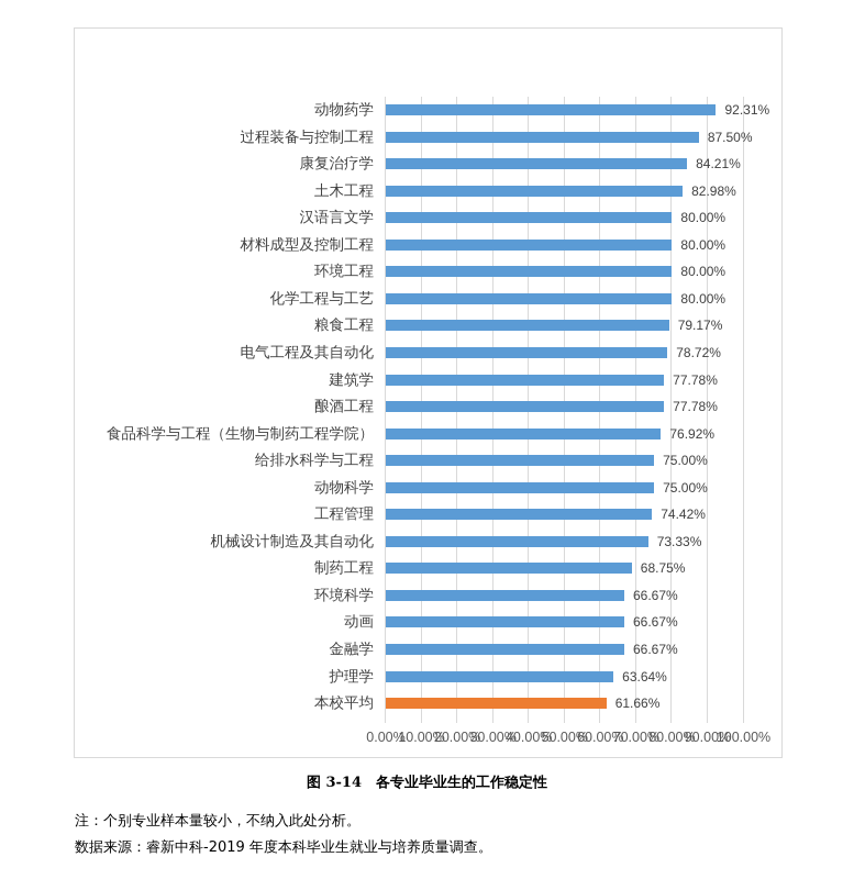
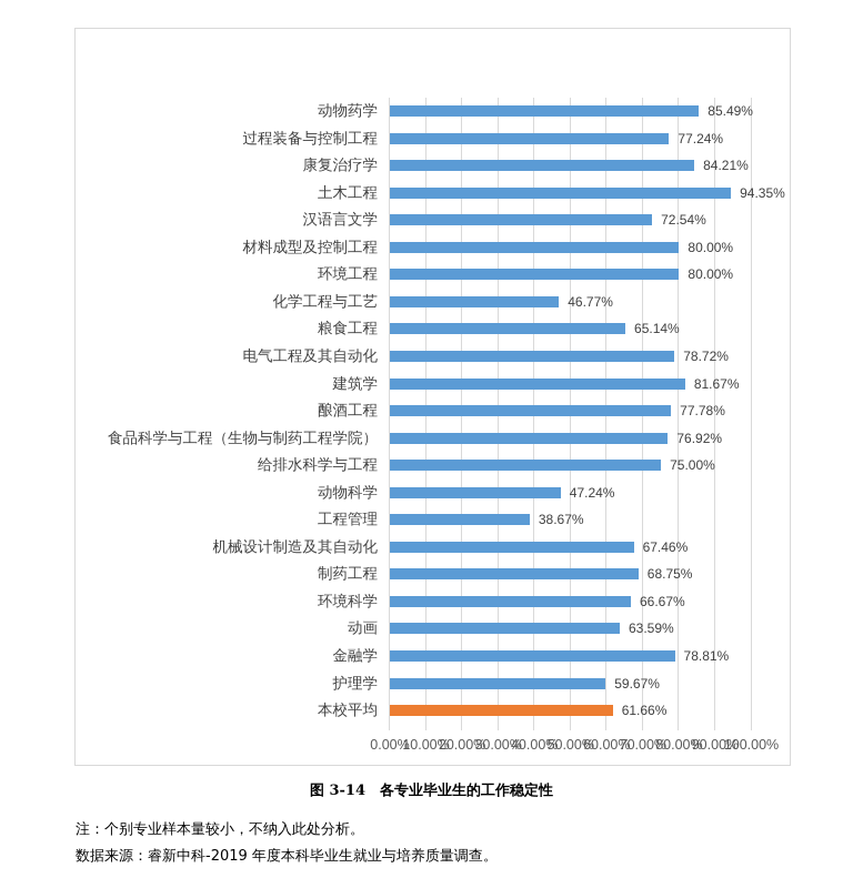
动物药学: 92.31% -> 85.49%
过程装备与控制工程: 87.50% -> 77.24%
土木工程: 82.98% -> 94.35%
汉语言文学: 80.00% -> 72.54%
化学工程与工艺: 80.00% -> 46.77%
粮食工程: 79.17% -> 65.14%
建筑学: 77.78% -> 81.67%
动物科学: 75.00% -> 47.24%
工程管理: 74.42% -> 38.67%
机械设计制造及其自动化: 73.33% -> 67.46%
动画: 66.67% -> 63.59%
金融学: 66.67% -> 78.81%
护理学: 63.64% -> 59.67%
